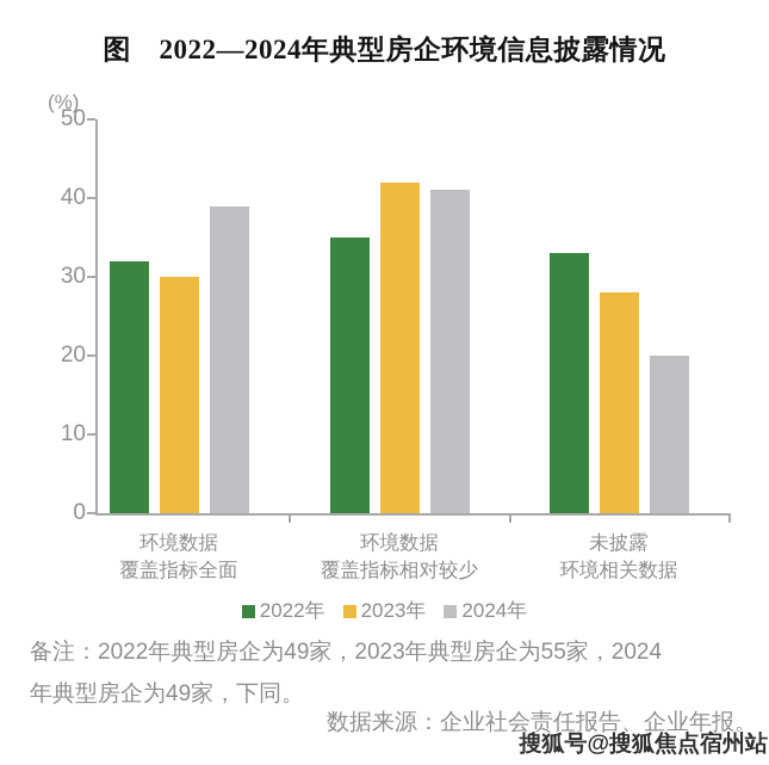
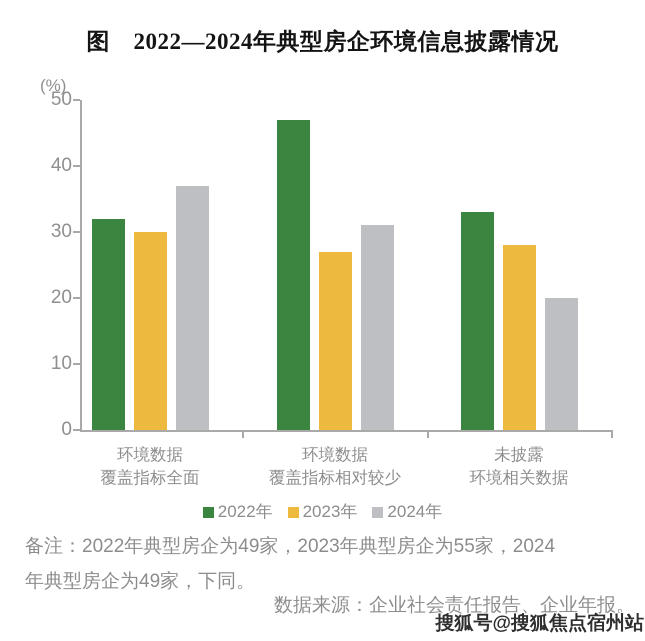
2024年/环境数据 覆盖指标全面: 39 -> 37
2022年/环境数据 覆盖指标相对较少: 35 -> 47
2023年/环境数据 覆盖指标相对较少: 42 -> 27
2024年/环境数据 覆盖指标相对较少: 41 -> 31
